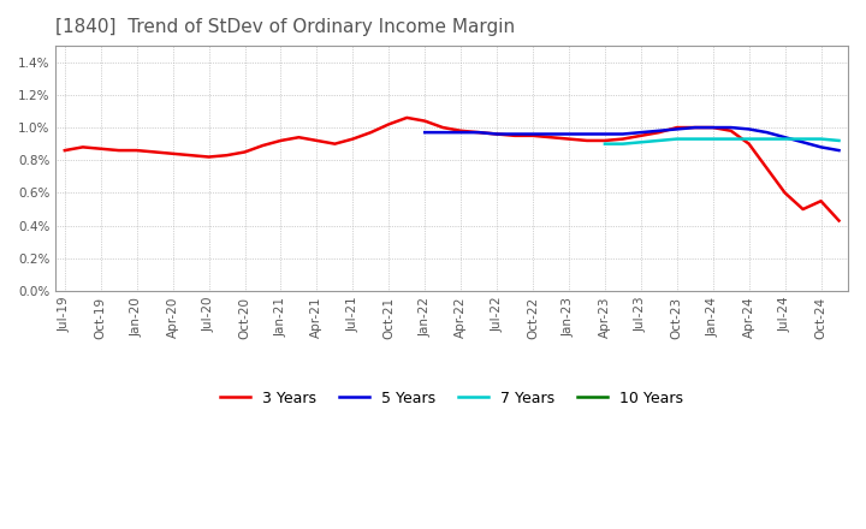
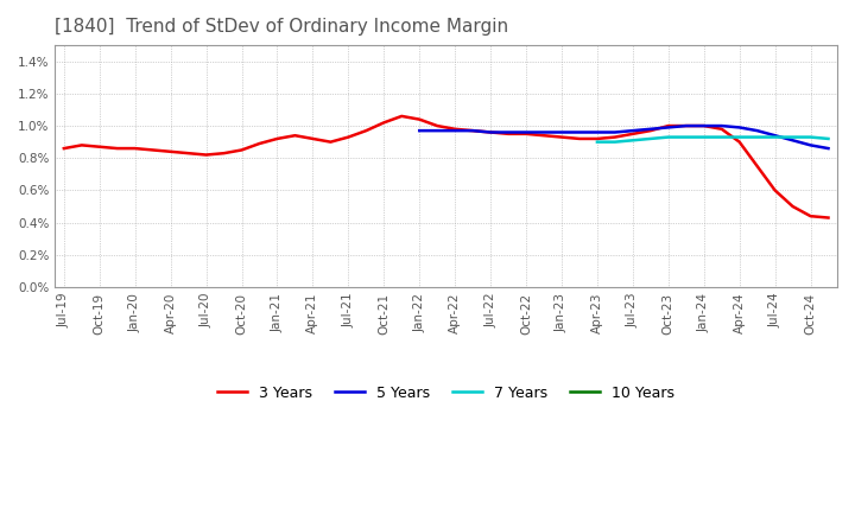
3 Years/Oct-24: 0.55% -> 0.44%
